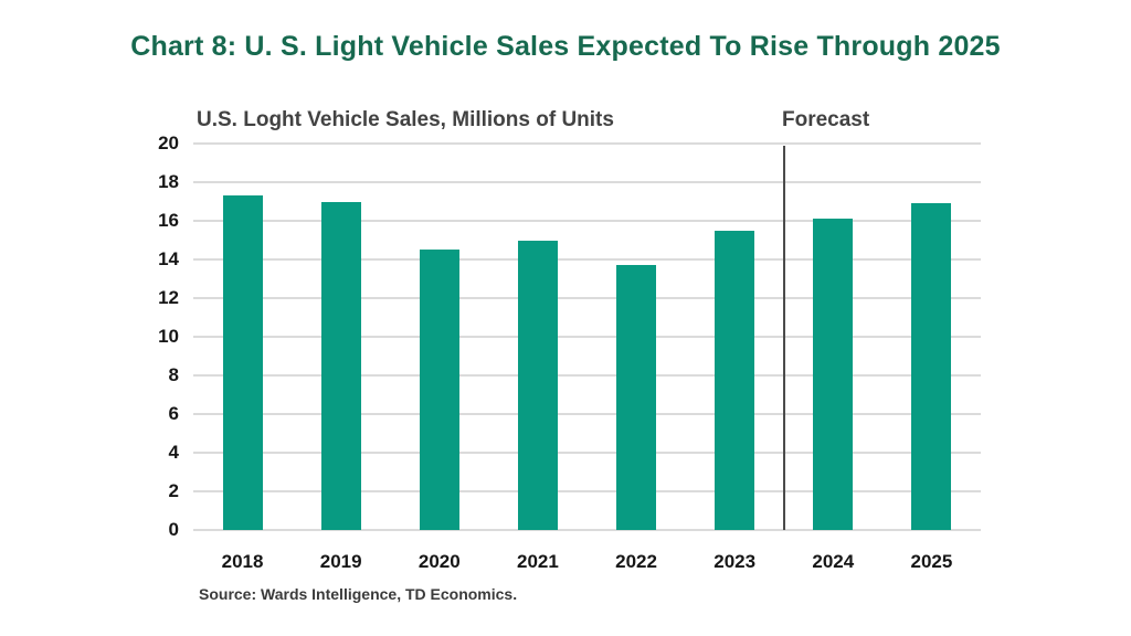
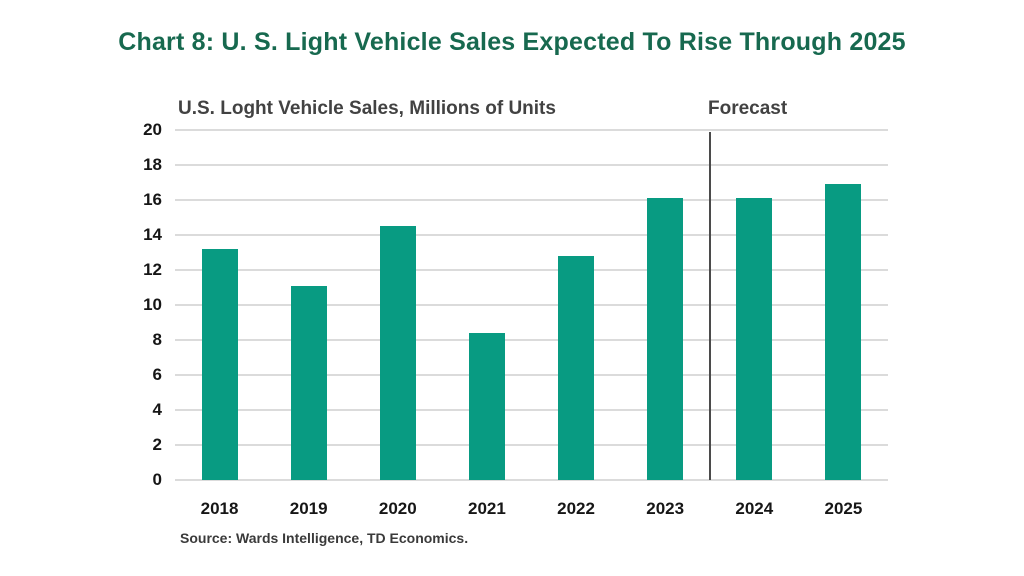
2018: 17.3 -> 13.2
2019: 17.0 -> 11.1
2021: 15.0 -> 8.4
2022: 13.7 -> 12.8
2023: 15.5 -> 16.1
